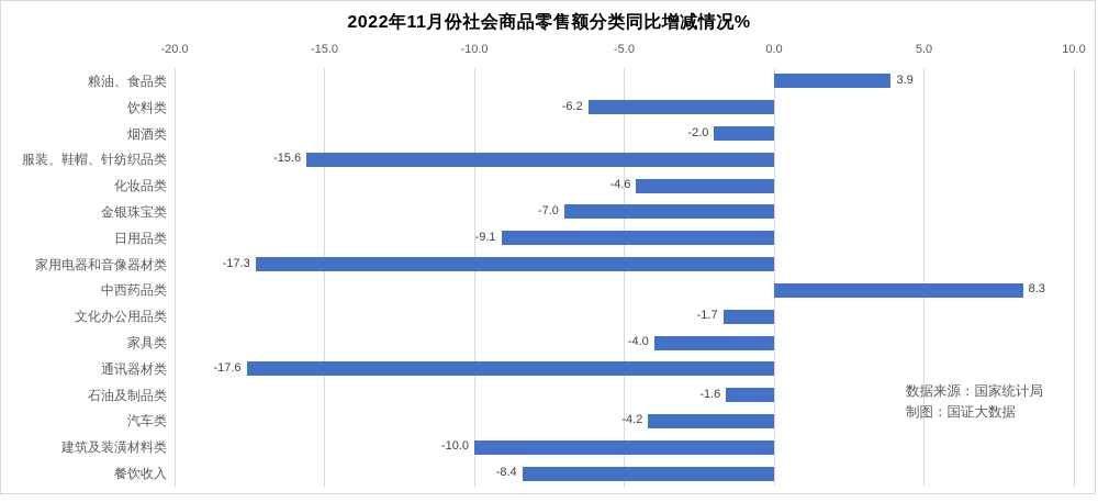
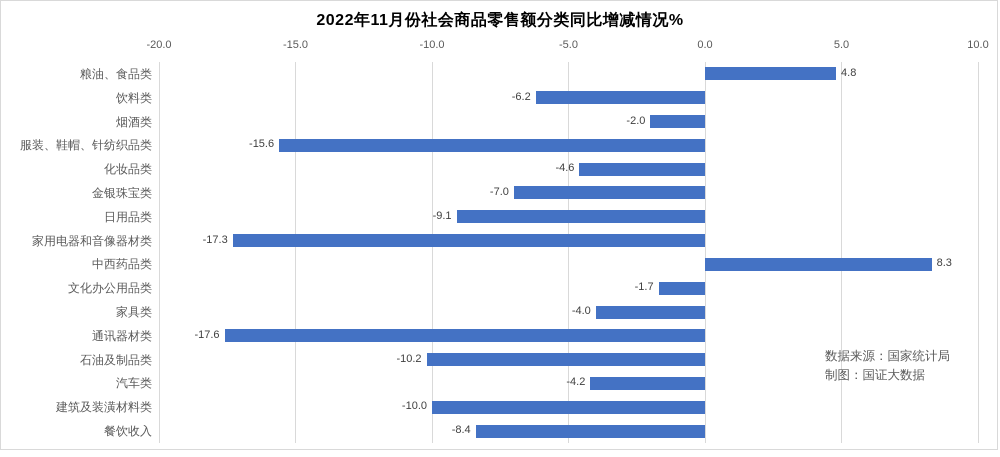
粮油、食品类: 3.9 -> 4.8
石油及制品类: -1.6 -> -10.2
